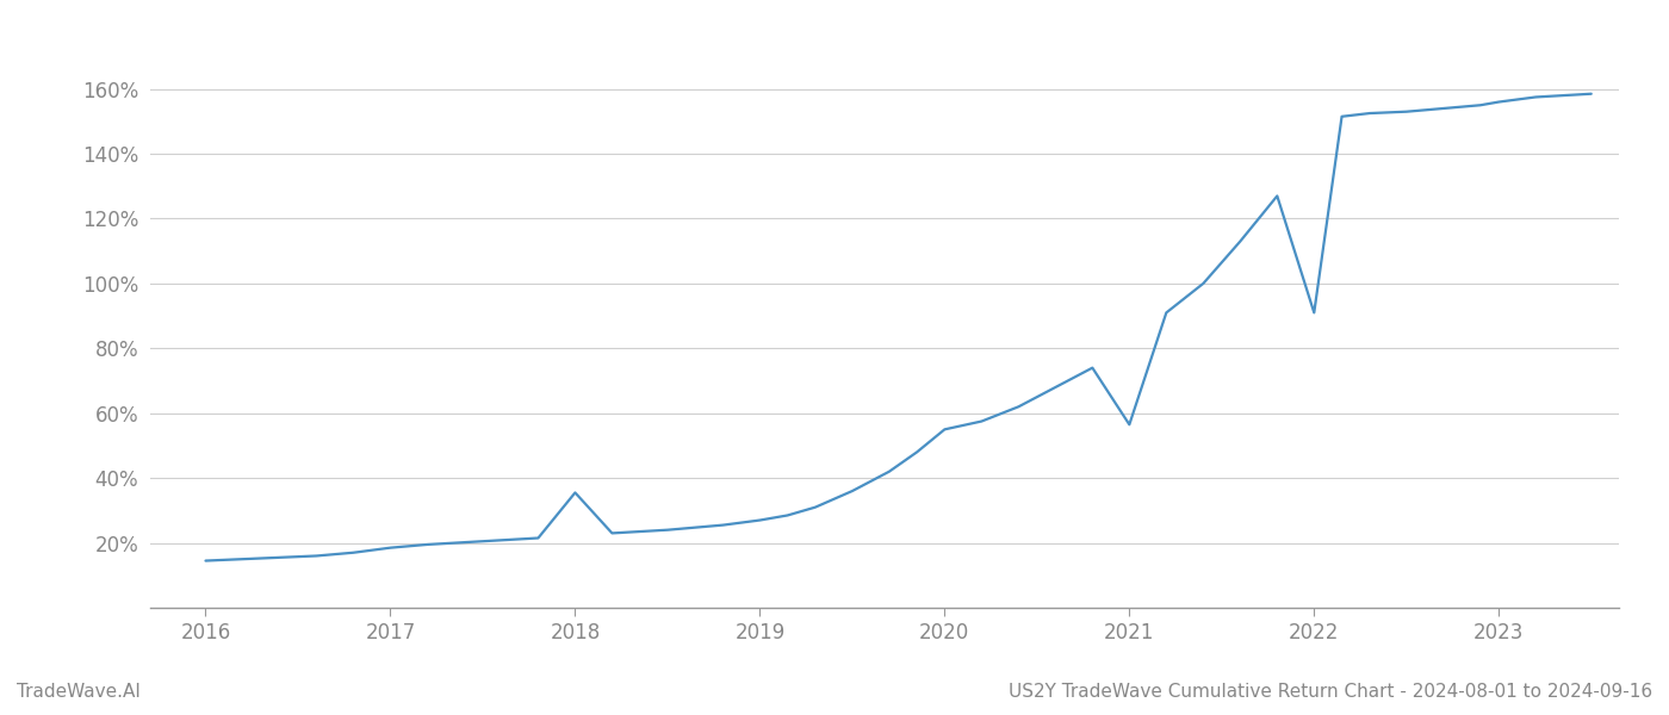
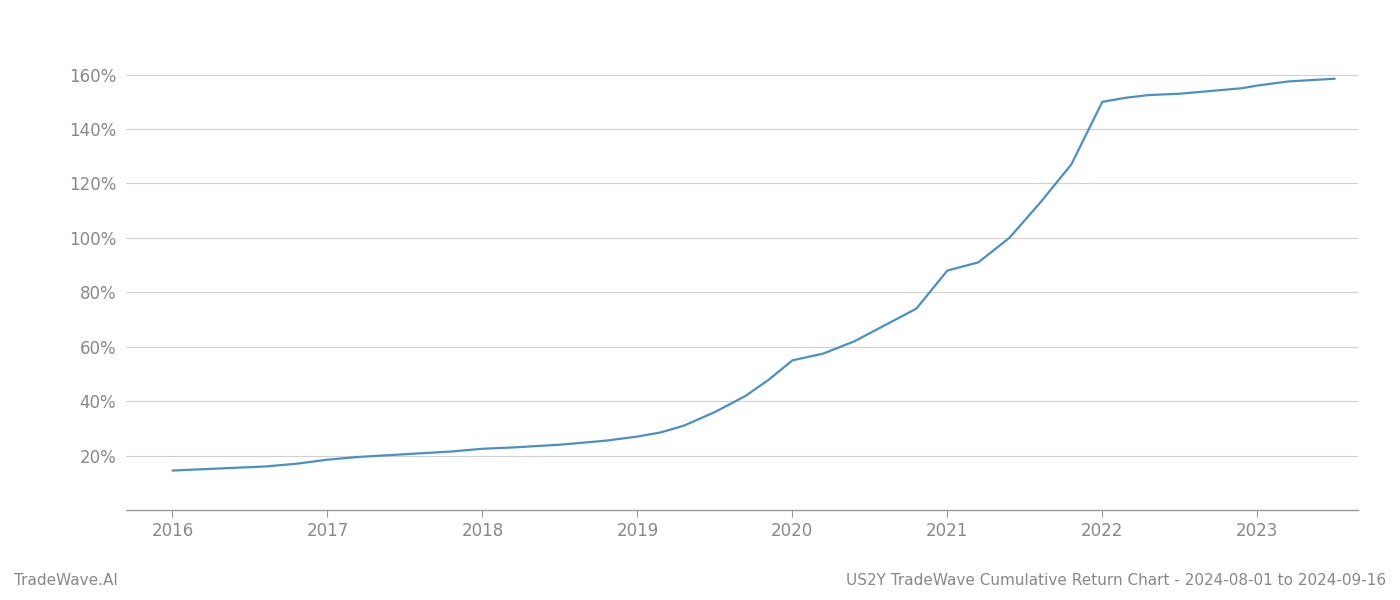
2018: 35.5% -> 22.5%
2021: 56.5% -> 88.0%
2022: 91.0% -> 150.0%
